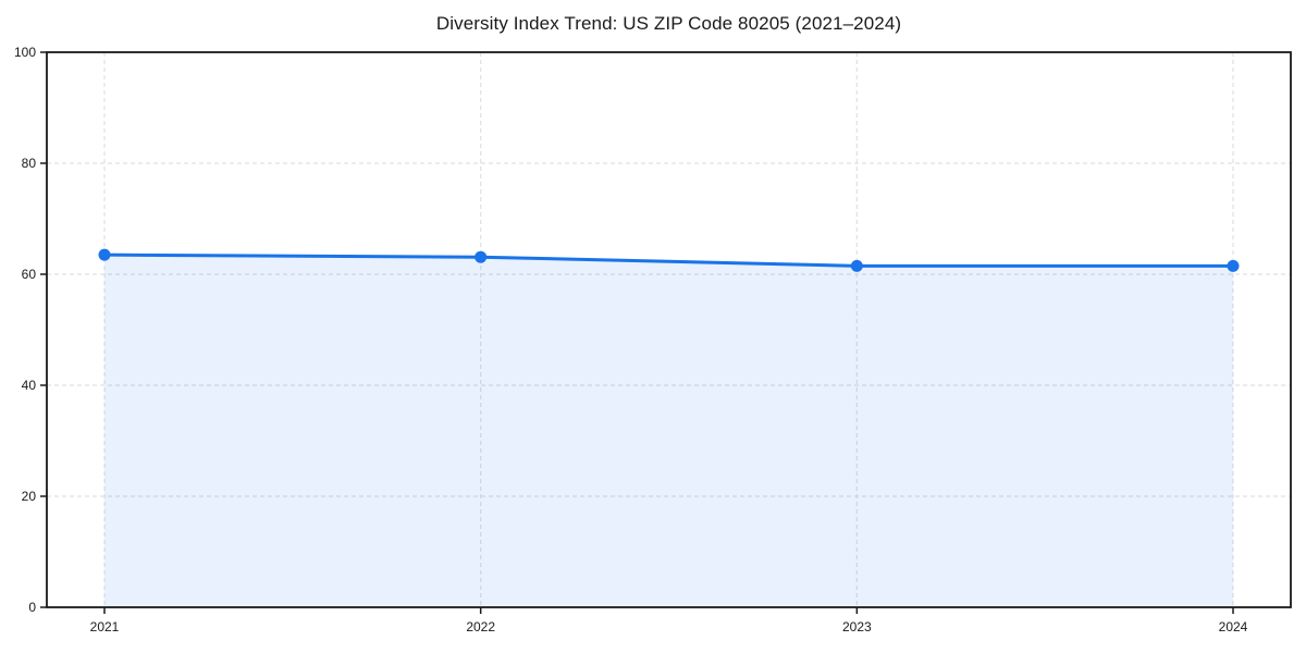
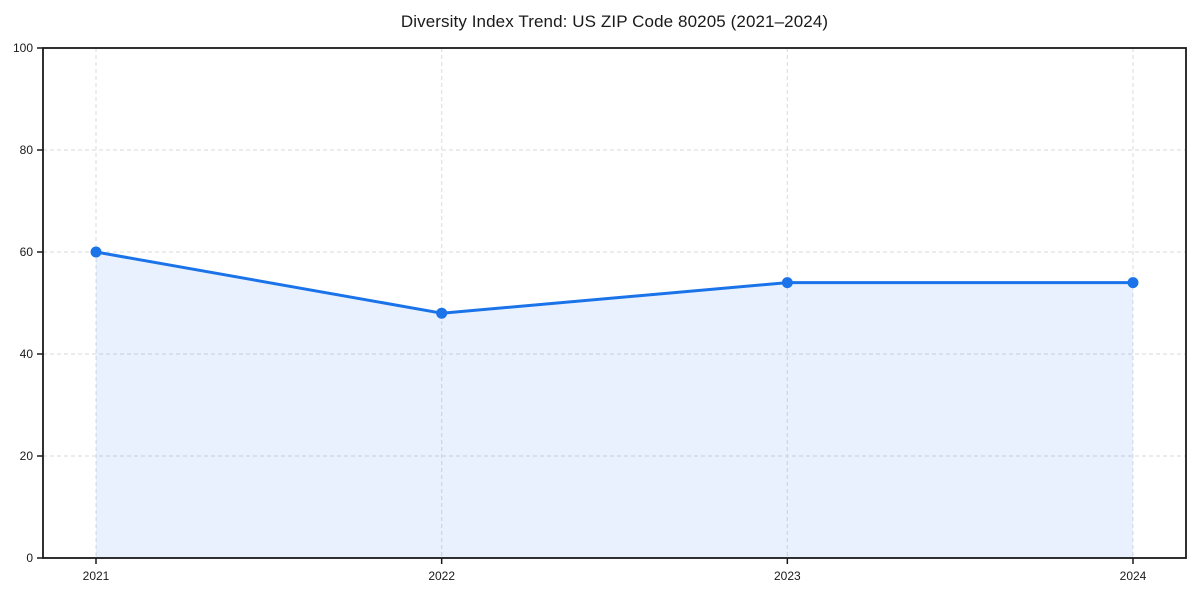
2021: 64 -> 60
2022: 63 -> 48
2023: 62 -> 54
2024: 62 -> 54
